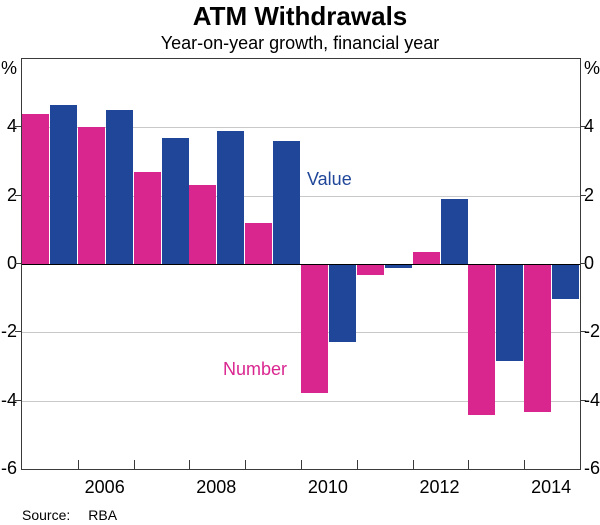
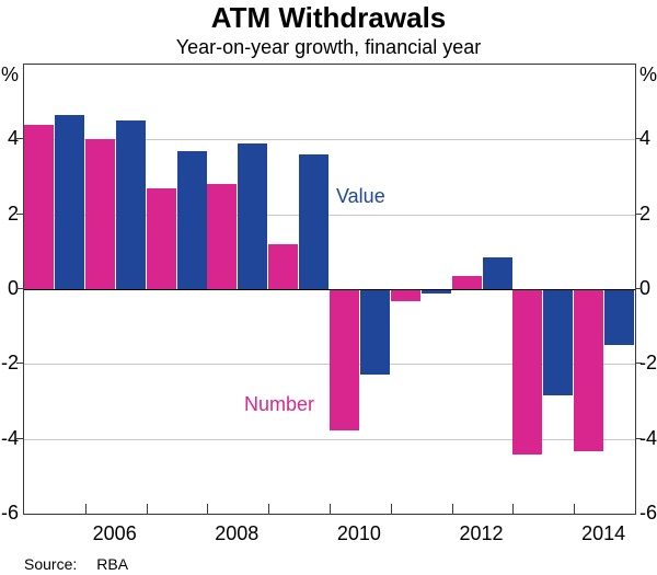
Number/2008: 2.3 -> 2.8
Value/2012: 1.9 -> 0.8
Value/2014: -1.0 -> -1.4
